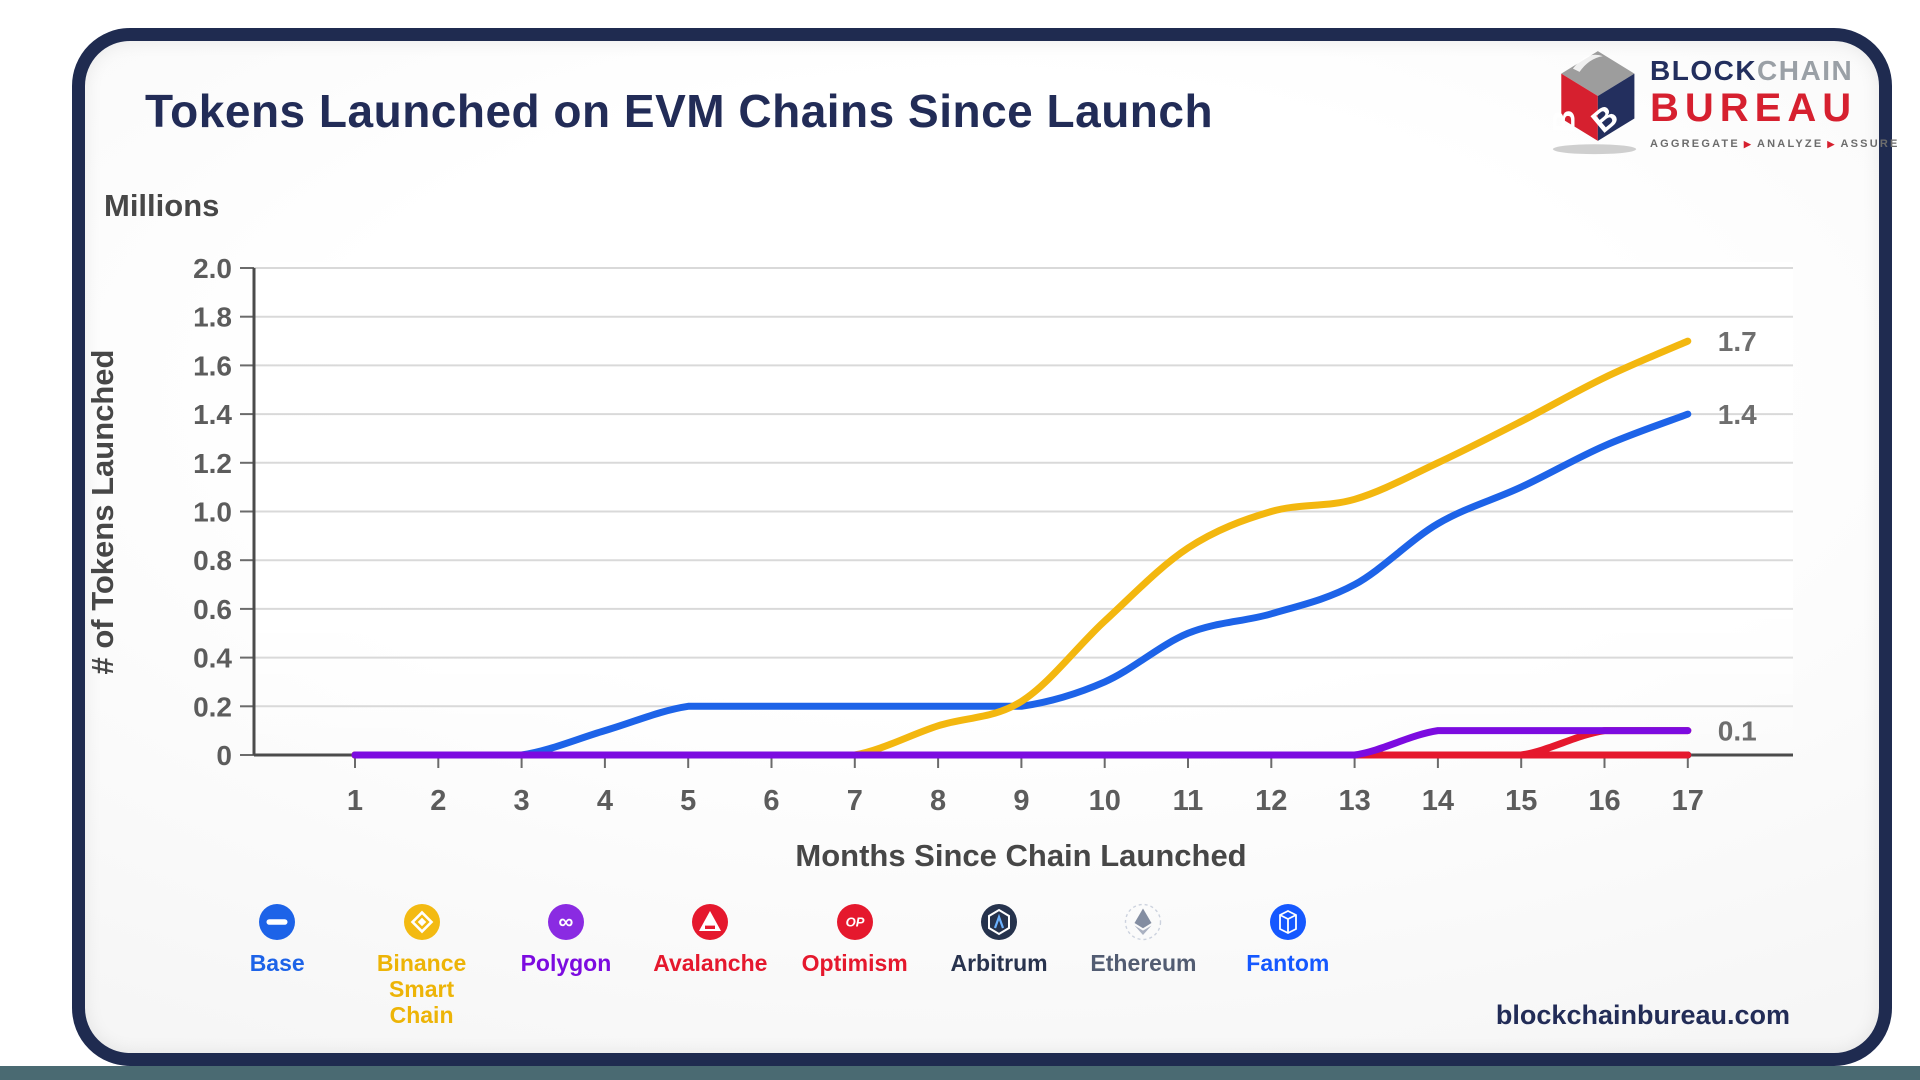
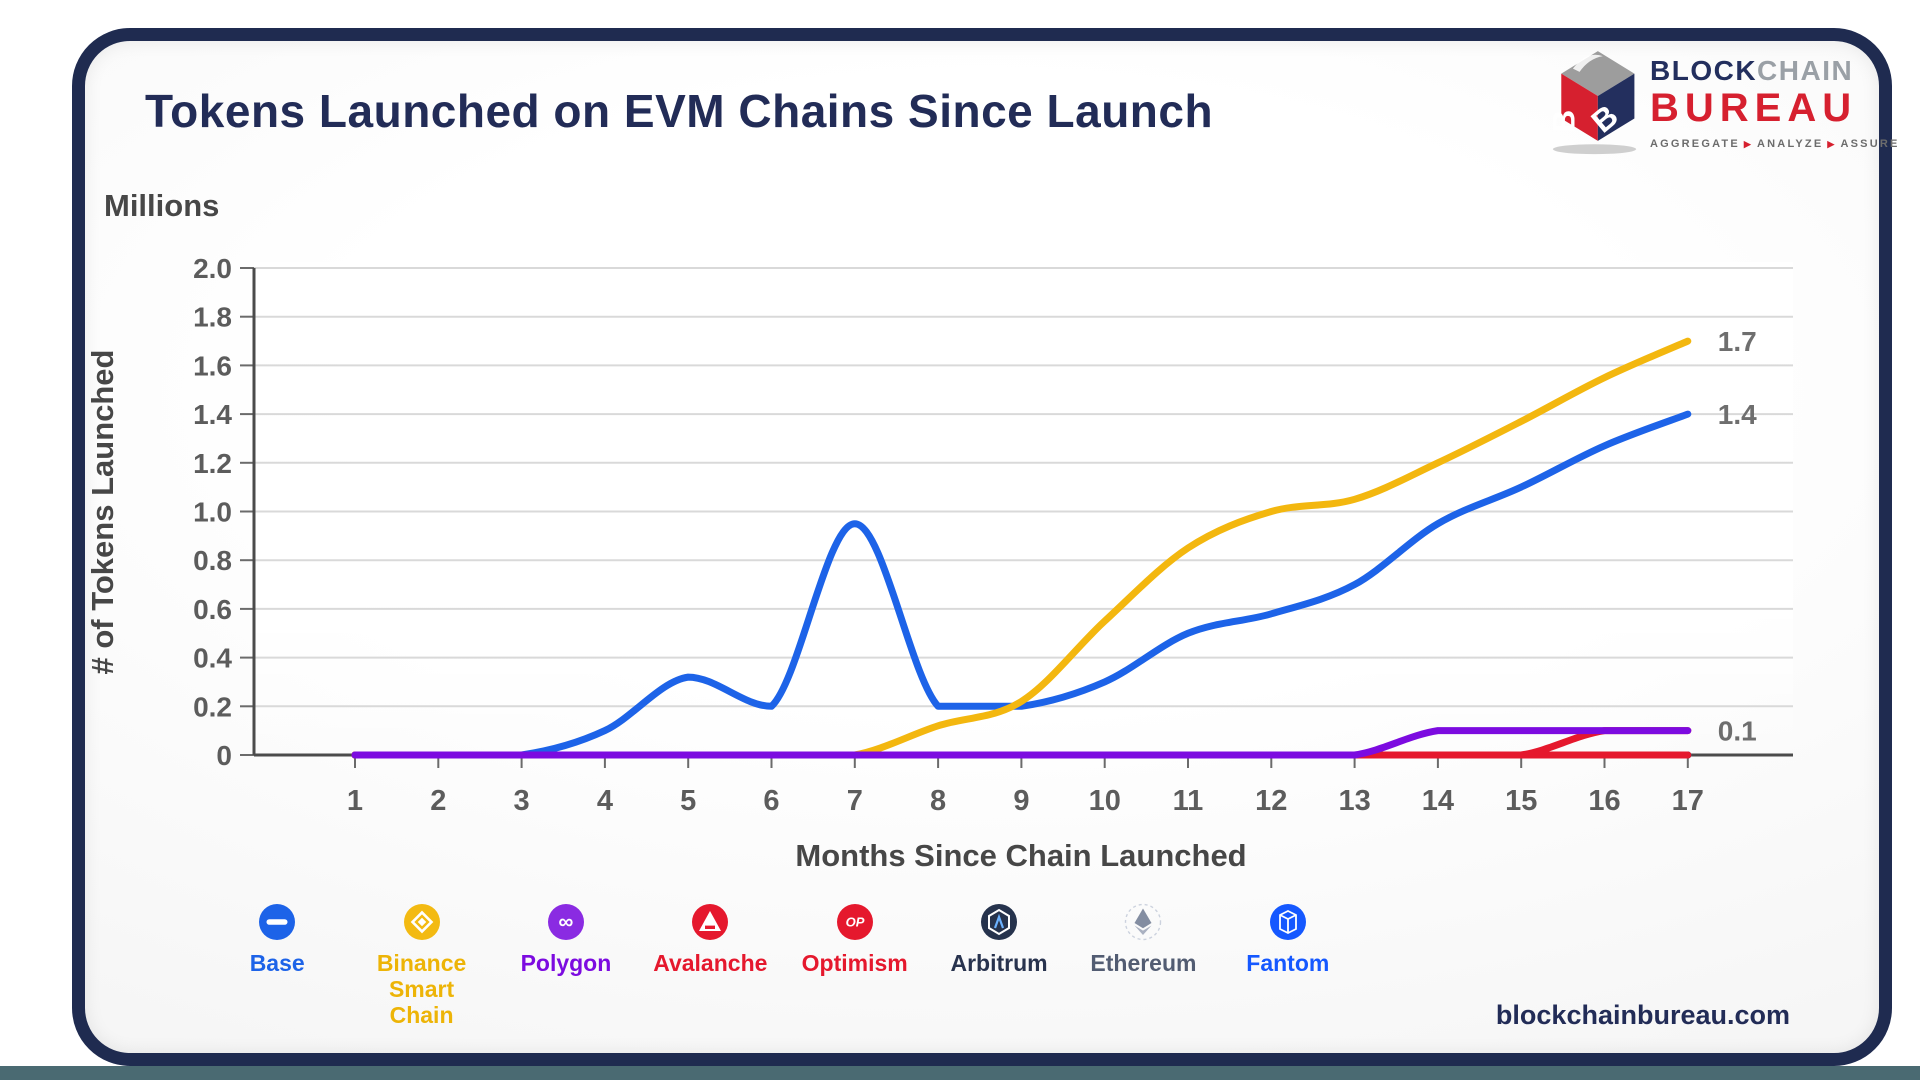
Base/5: 0.20 -> 0.32
Base/7: 0.20 -> 0.95
